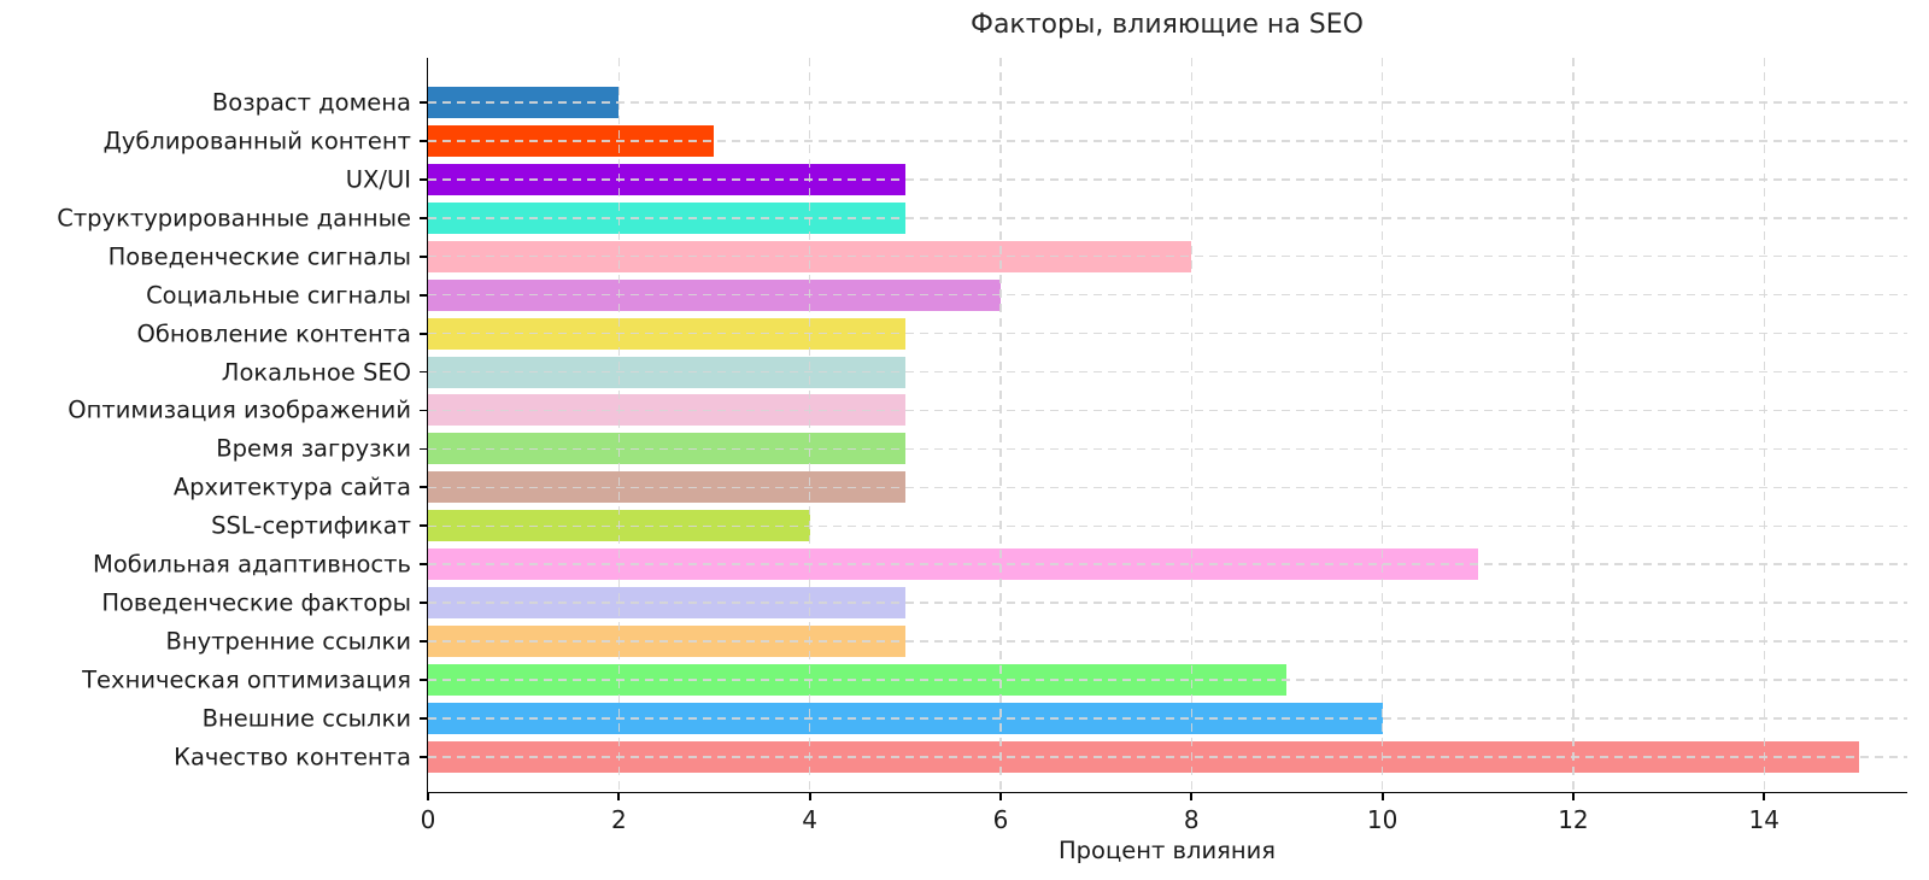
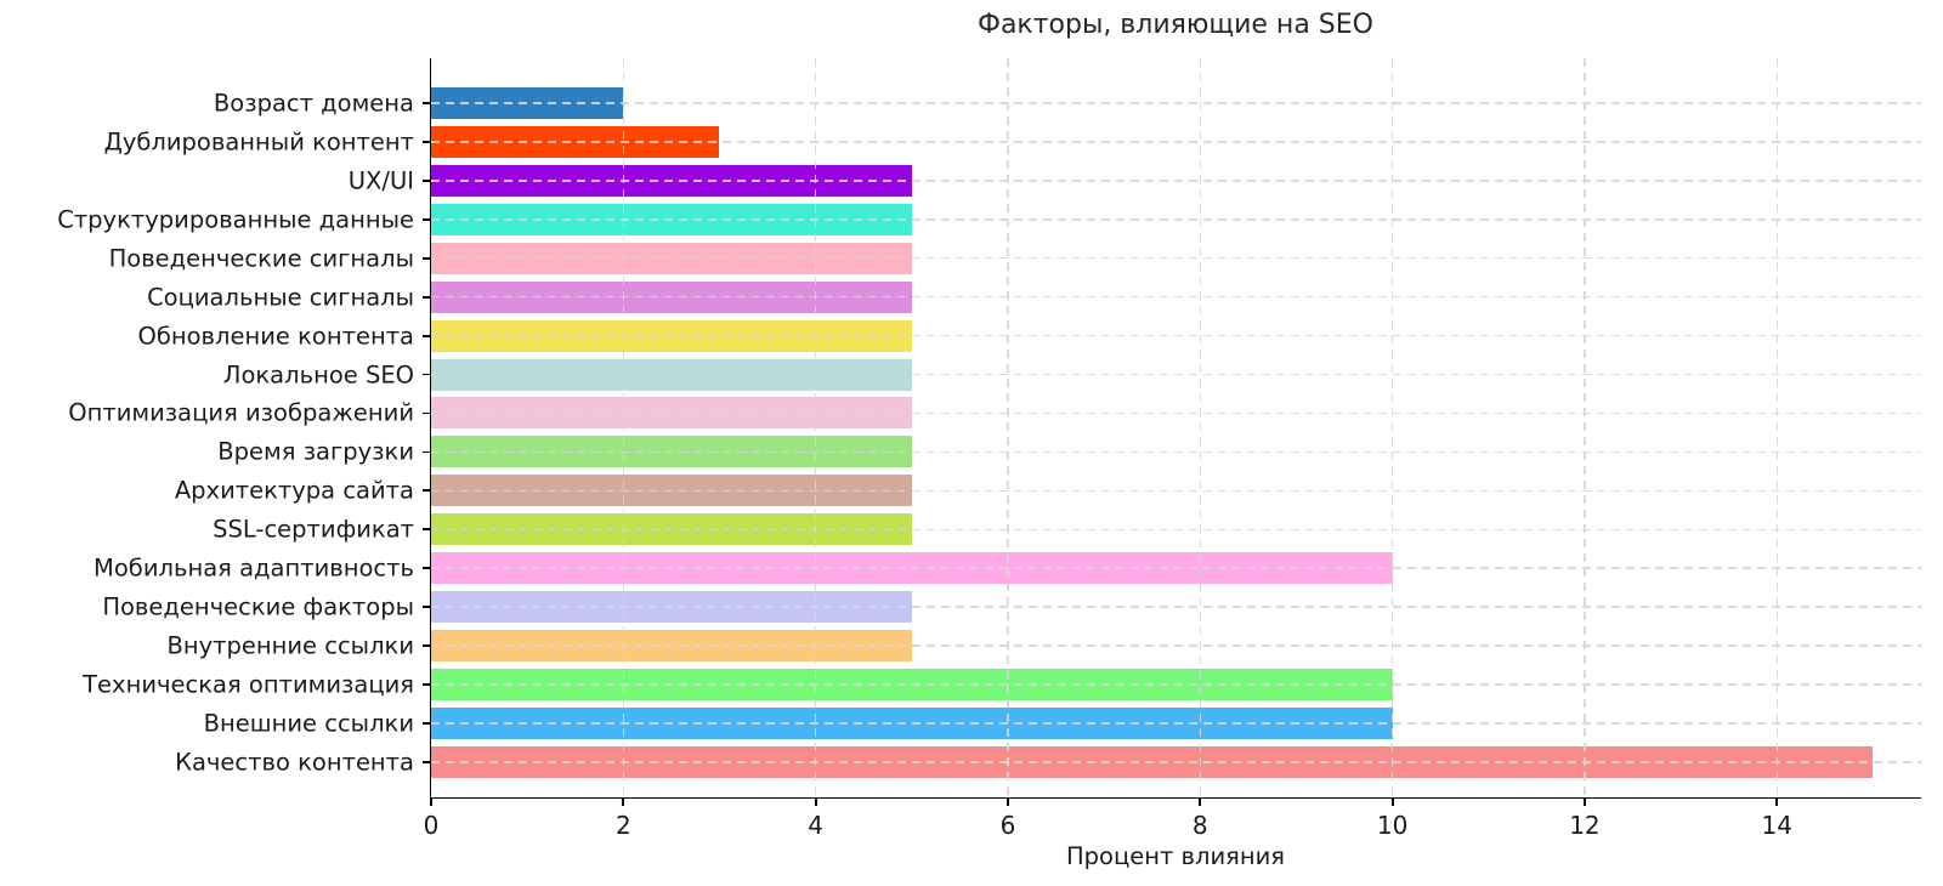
Поведенческие сигналы: 8 -> 5
Социальные сигналы: 6 -> 5
SSL-сертификат: 4 -> 5
Мобильная адаптивность: 11 -> 10
Техническая оптимизация: 9 -> 10
